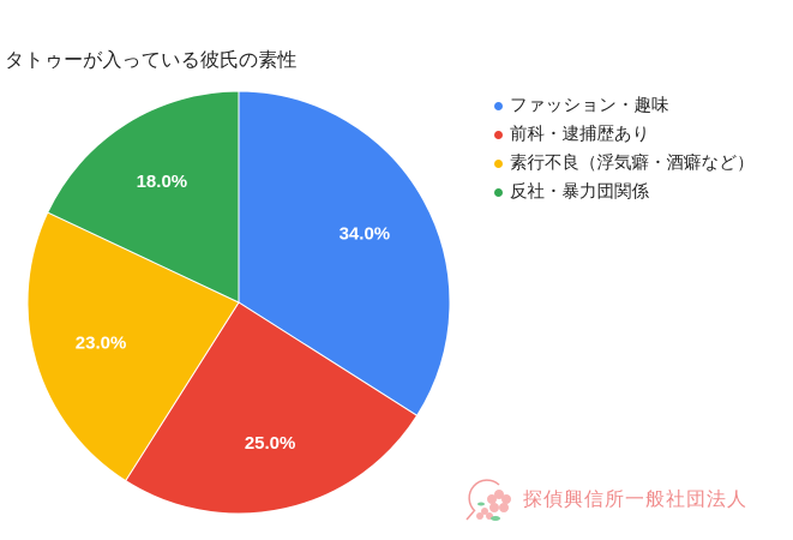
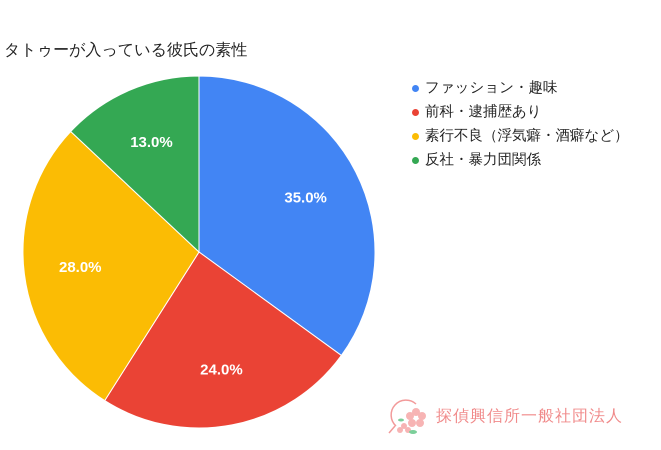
ファッション・趣味: 34.0% -> 35.0%
前科・逮捕歴あり: 25.0% -> 24.0%
素行不良（浮気癖・酒癖など）: 23.0% -> 28.0%
反社・暴力団関係: 18.0% -> 13.0%
